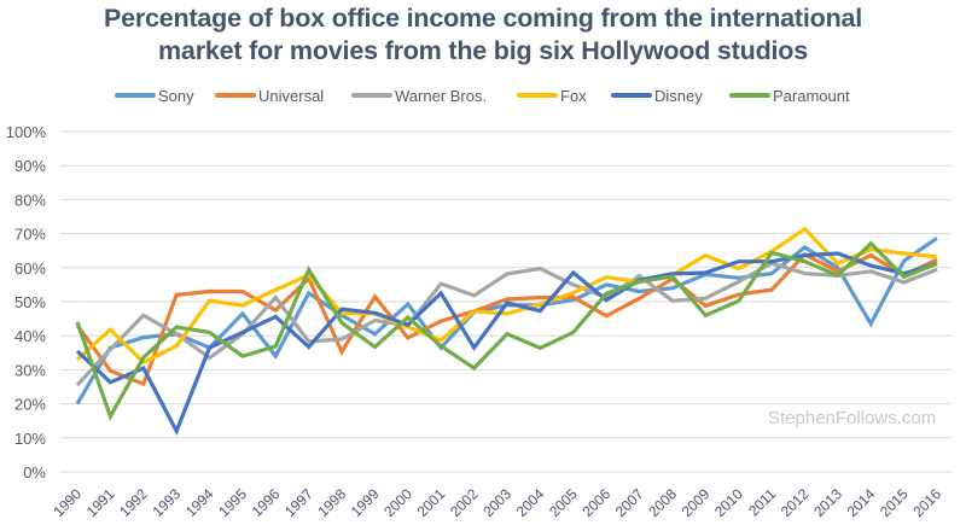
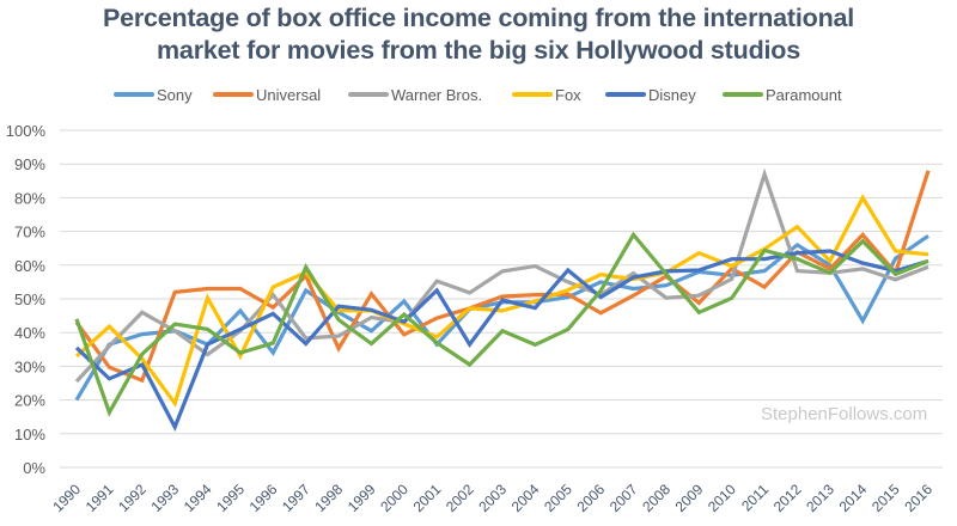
Fox/1993: 37% -> 19%
Fox/1995: 49% -> 33%
Paramount/2007: 56% -> 69%
Universal/2010: 52% -> 59%
Warner Bros./2011: 61% -> 87%
Universal/2014: 64% -> 69%
Fox/2014: 65% -> 80%
Universal/2016: 62% -> 88%
